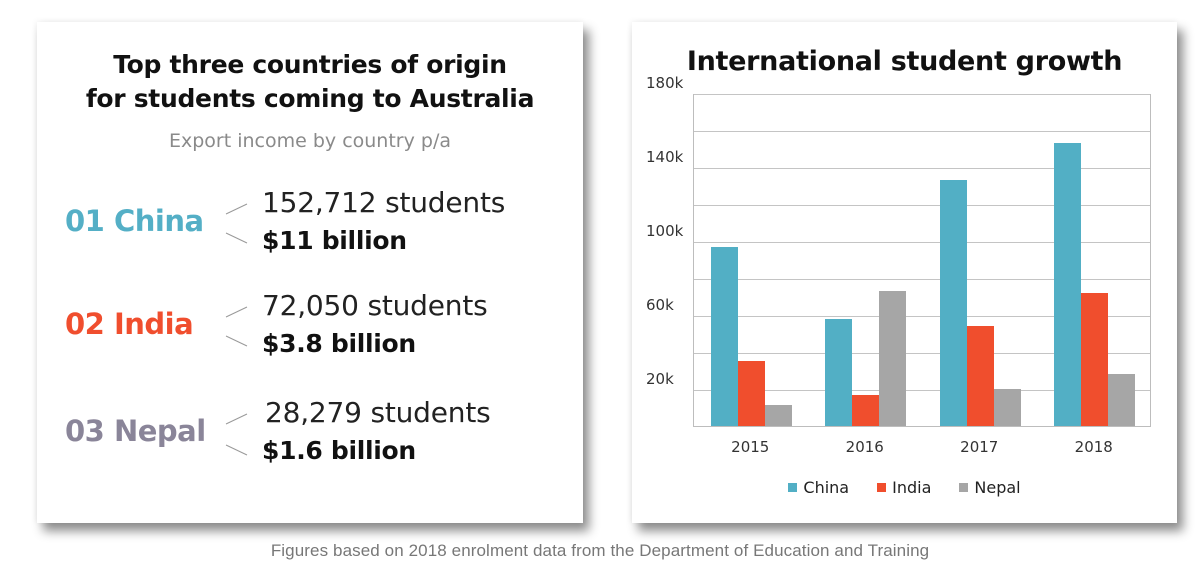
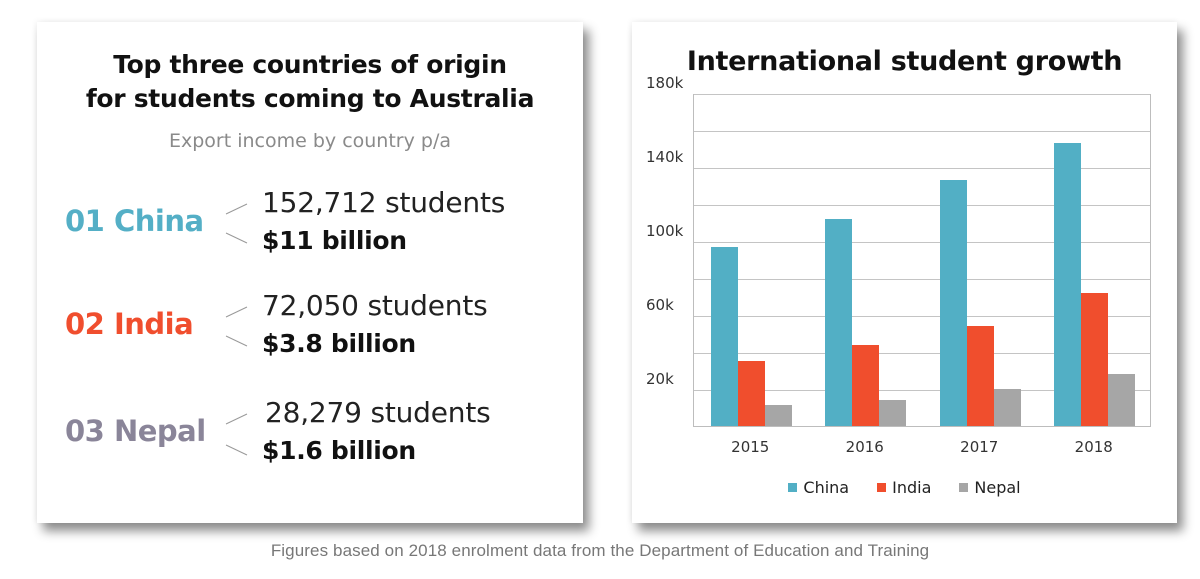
China/2016: 58k -> 112k
India/2016: 17k -> 44k
Nepal/2016: 73k -> 14k
